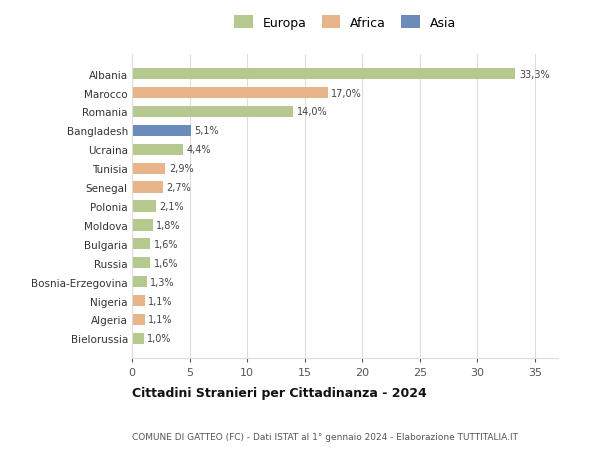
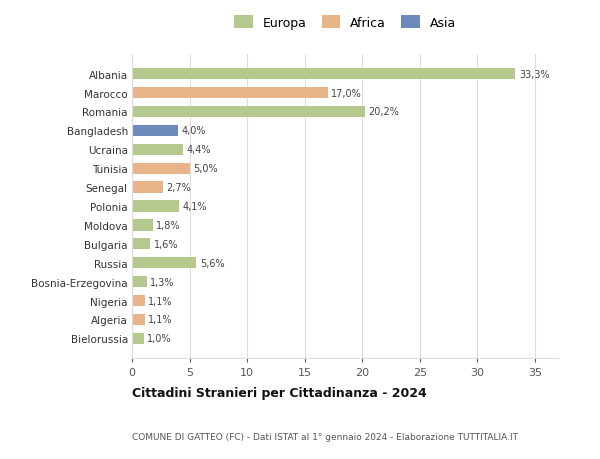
Romania: 14,0% -> 20,2%
Bangladesh: 5,1% -> 4,0%
Tunisia: 2,9% -> 5,0%
Polonia: 2,1% -> 4,1%
Russia: 1,6% -> 5,6%
